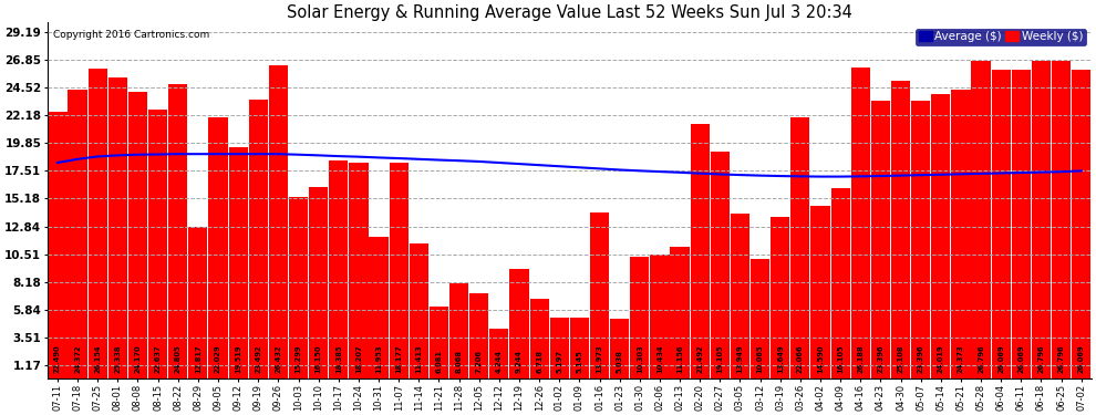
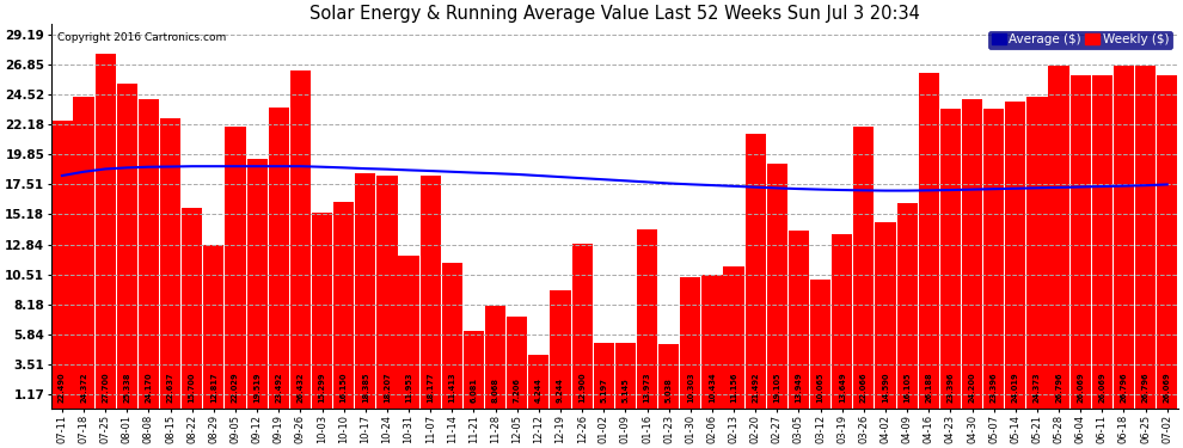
Weekly ($)/07-25: 26.2 -> 27.7
Weekly ($)/08-22: 24.8 -> 15.7
Weekly ($)/12-26: 6.7 -> 12.9
Weekly ($)/04-30: 25.1 -> 24.2
